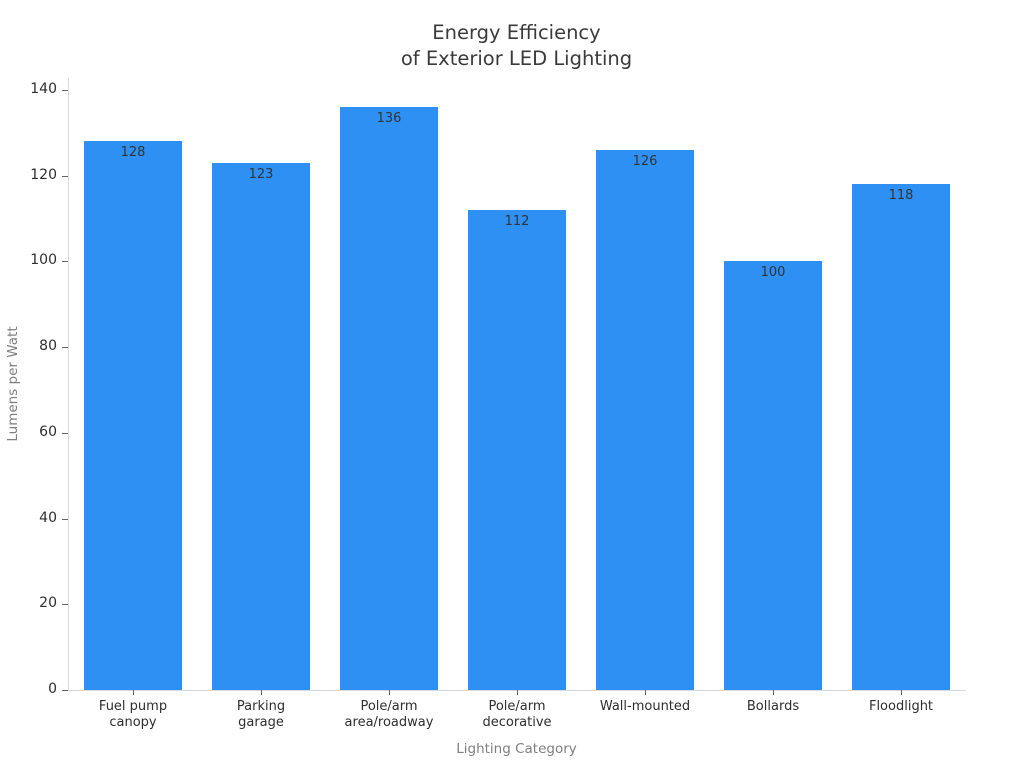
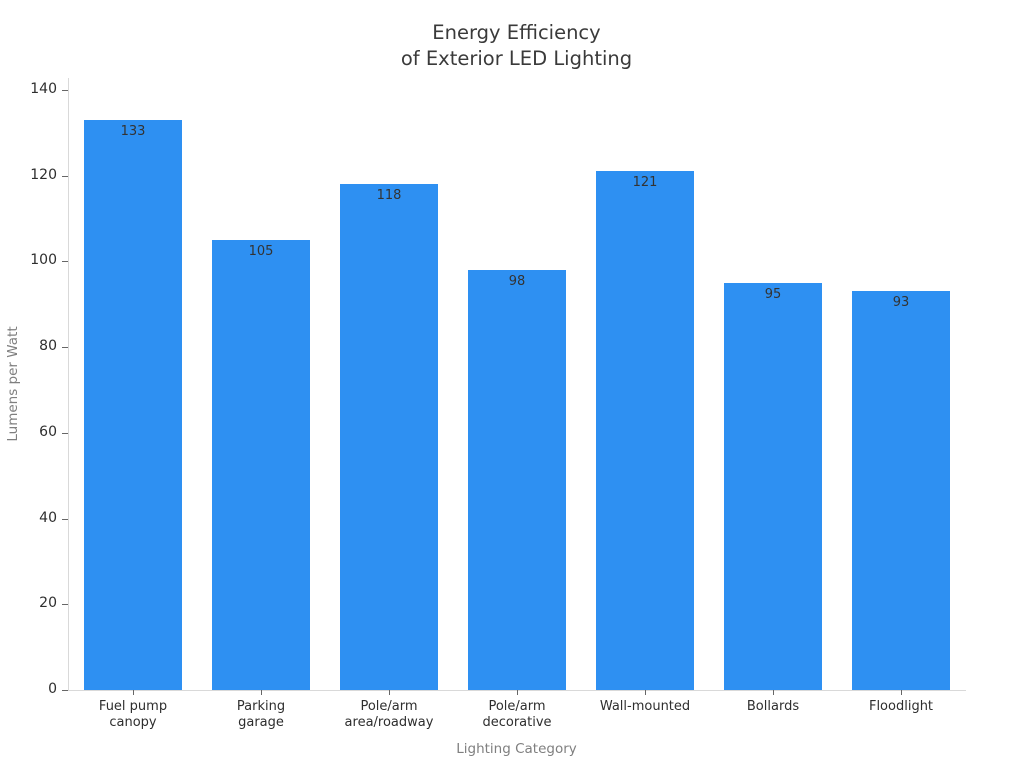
Fuel pump canopy: 128 -> 133
Parking garage: 123 -> 105
Pole/arm area/roadway: 136 -> 118
Pole/arm decorative: 112 -> 98
Wall-mounted: 126 -> 121
Bollards: 100 -> 95
Floodlight: 118 -> 93
